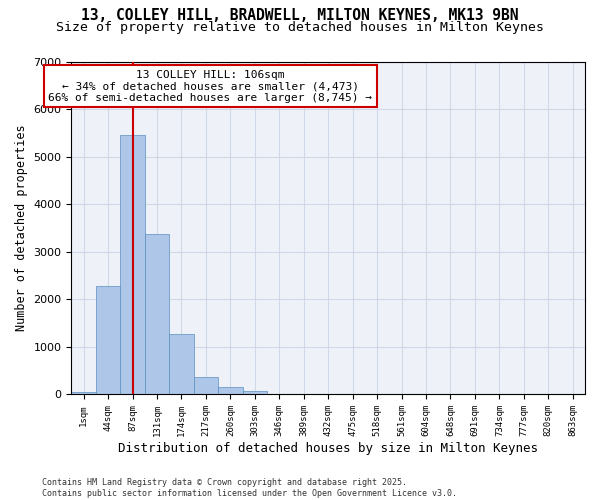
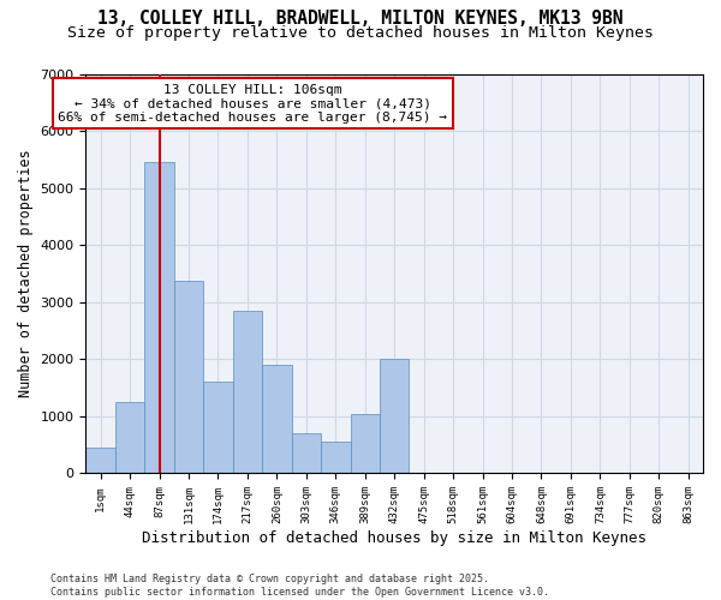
1sqm: 50 -> 450
44sqm: 2270 -> 1250
174sqm: 1280 -> 1600
217sqm: 370 -> 2850
260sqm: 160 -> 1900
303sqm: 80 -> 700
346sqm: 20 -> 550
389sqm: 0 -> 1050
432sqm: 0 -> 2000
